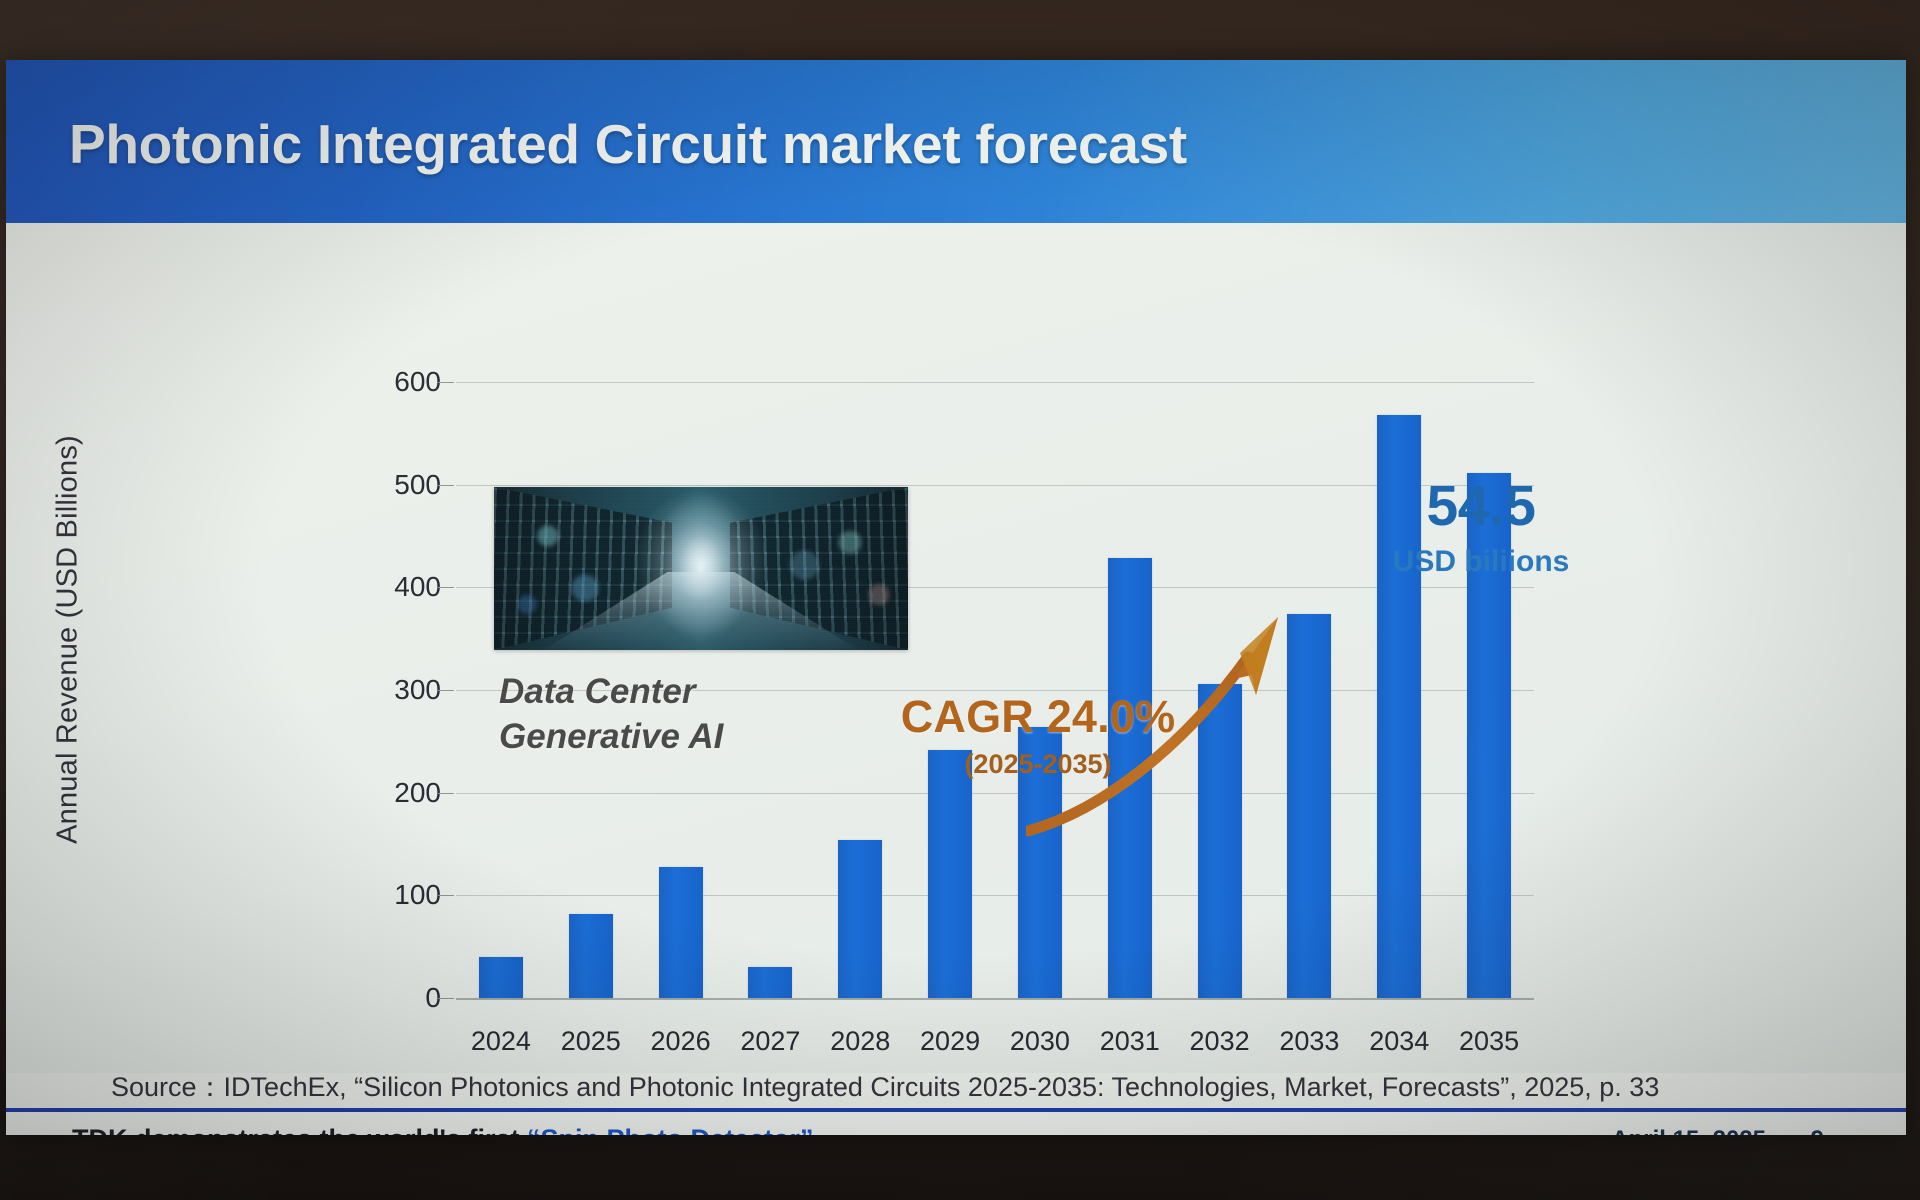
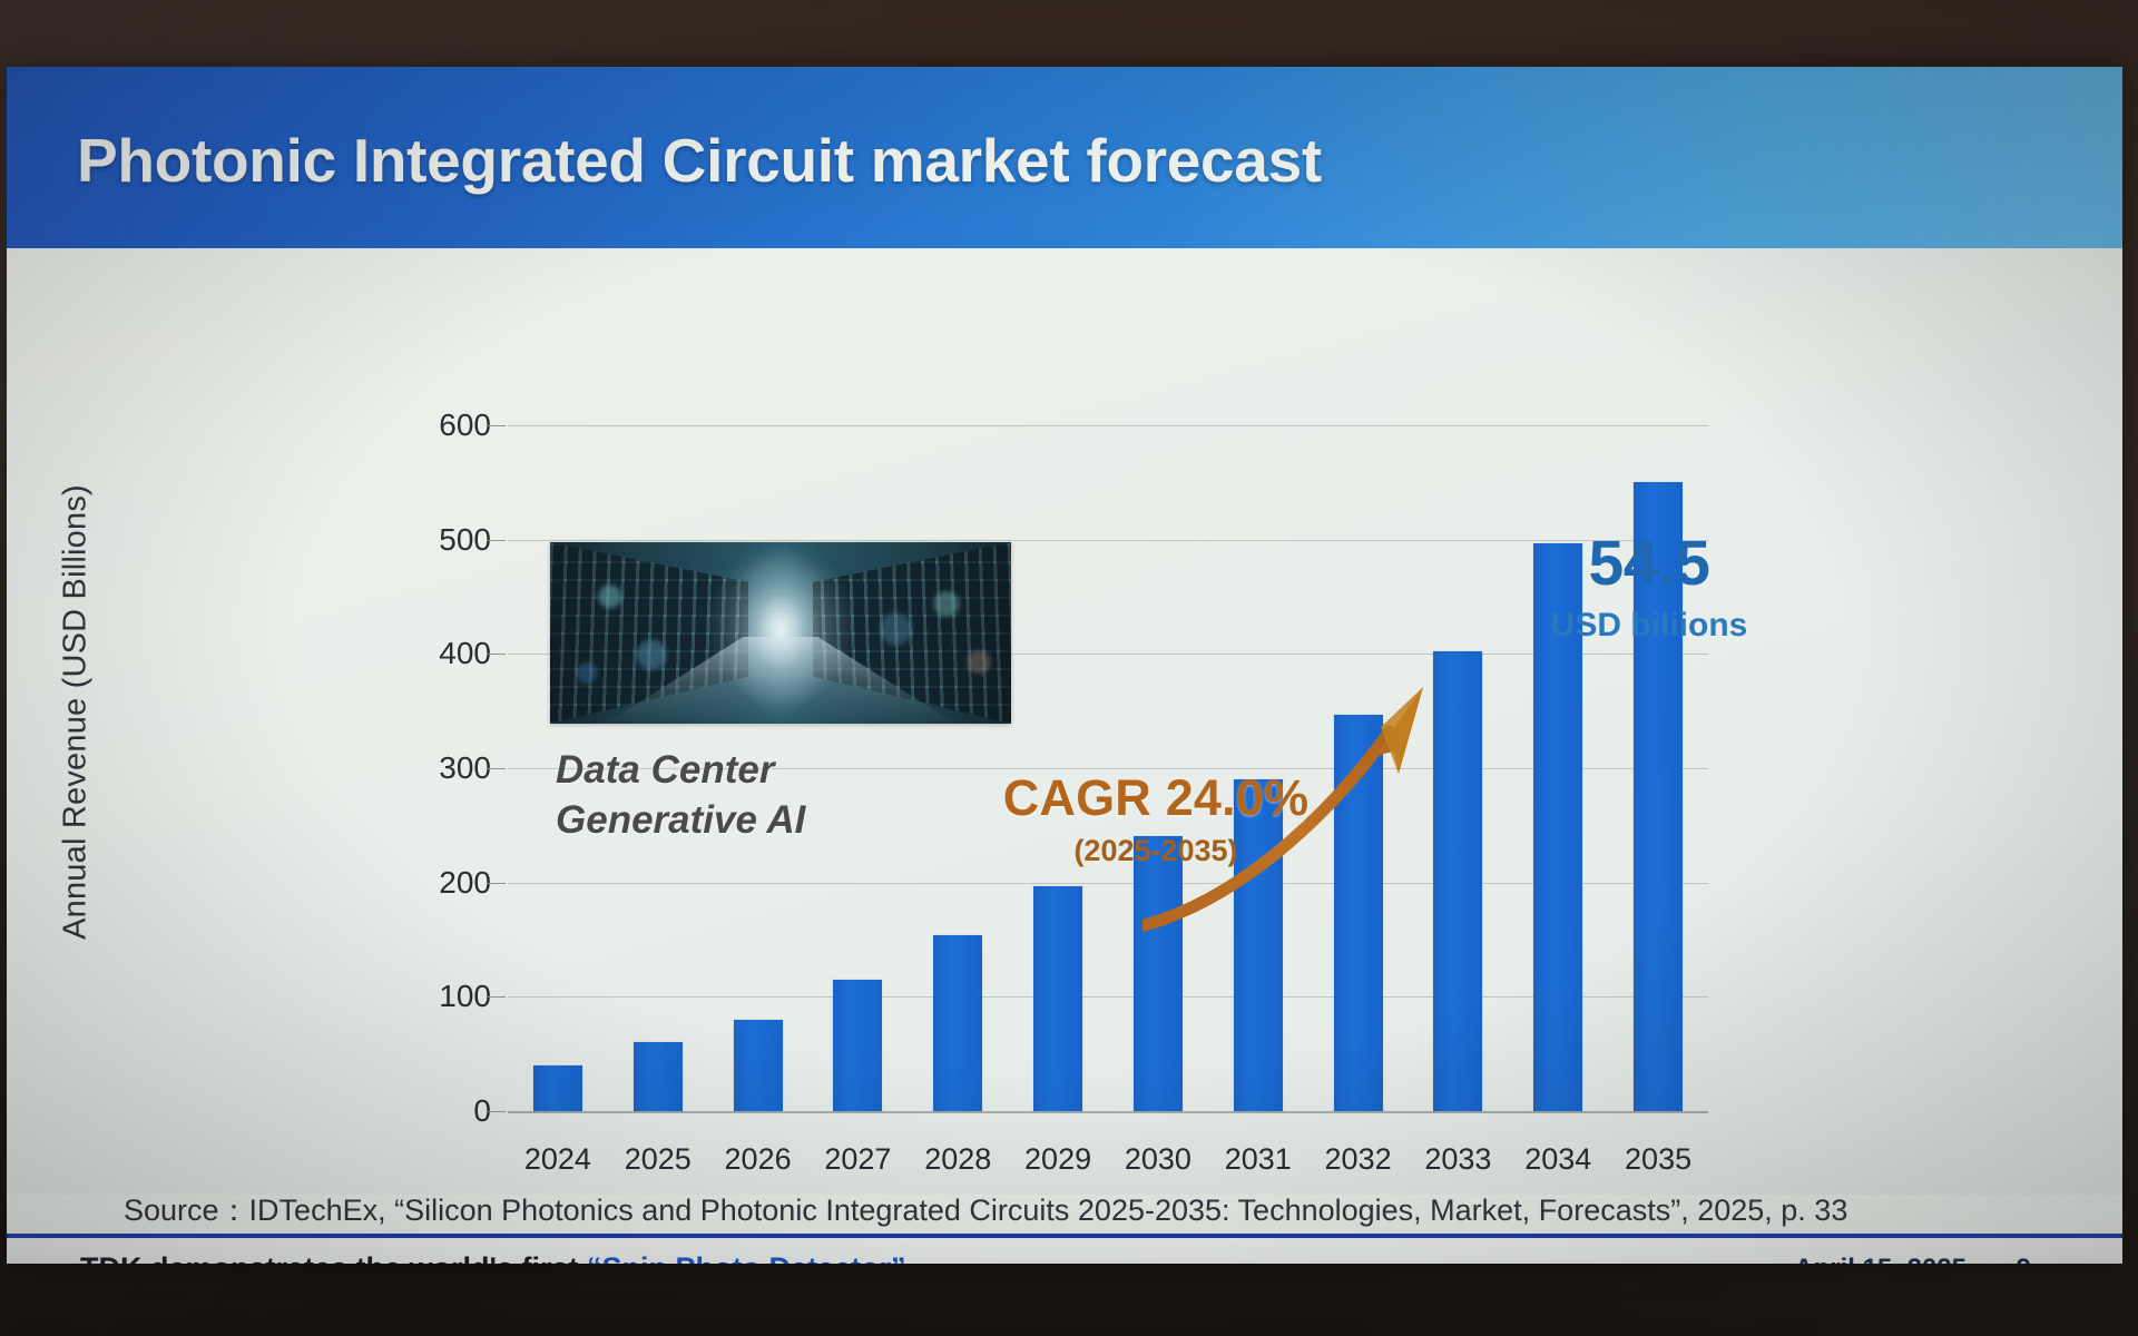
2025: 82 -> 60
2026: 128 -> 80
2027: 30 -> 115
2029: 242 -> 197
2030: 264 -> 241
2031: 429 -> 290
2032: 306 -> 347
2033: 374 -> 402
2034: 568 -> 497
2035: 511 -> 550
